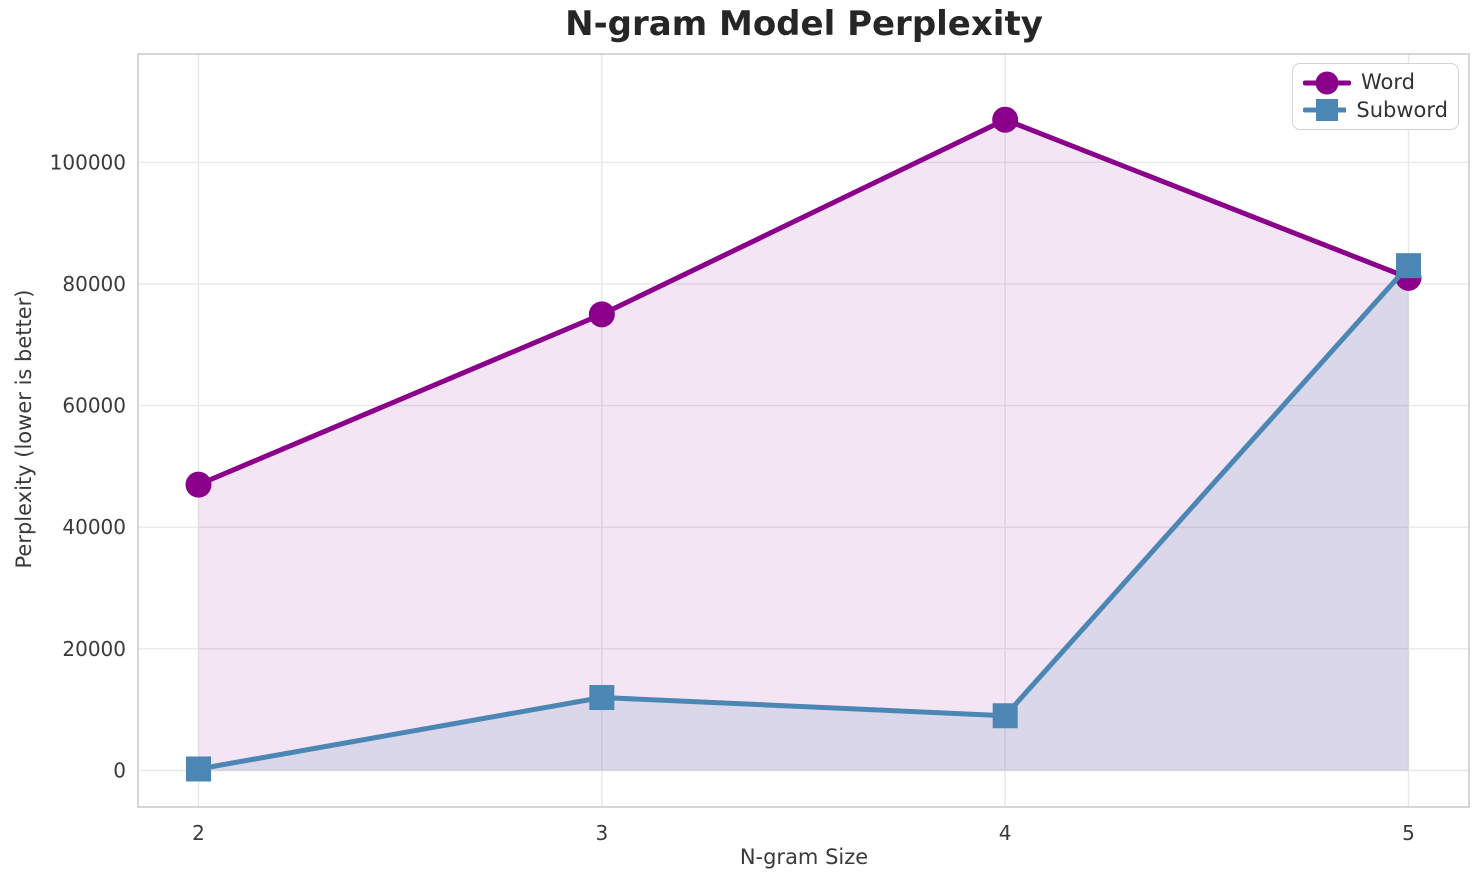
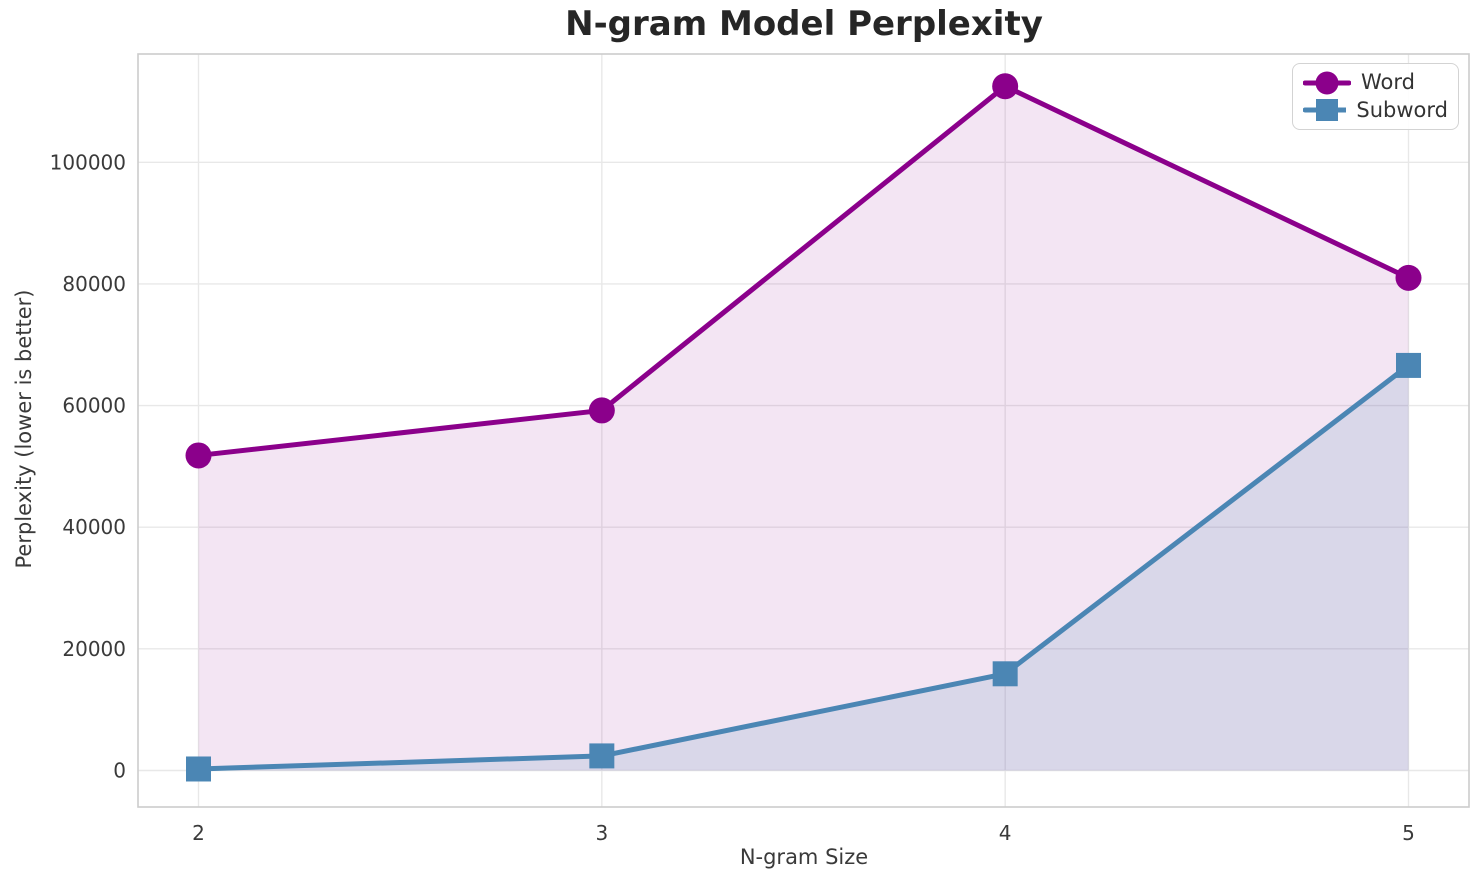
Word/2: 47000 -> 52000
Word/3: 75000 -> 59000
Subword/3: 12000 -> 2000
Word/4: 107000 -> 112000
Subword/4: 9000 -> 16000
Subword/5: 83000 -> 67000
